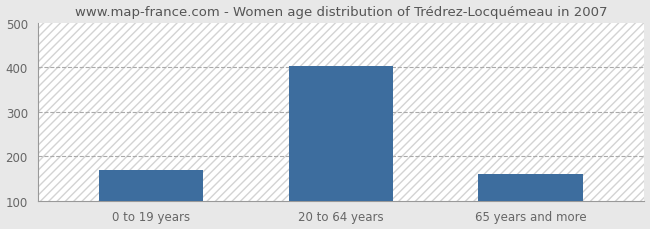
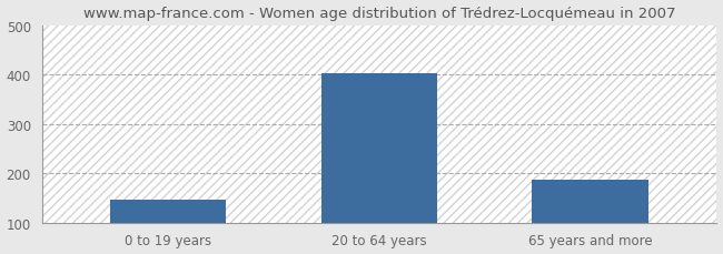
0 to 19 years: 170 -> 147
65 years and more: 160 -> 188
